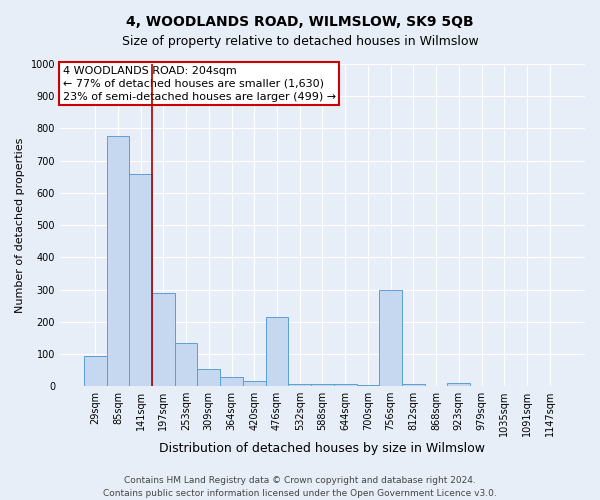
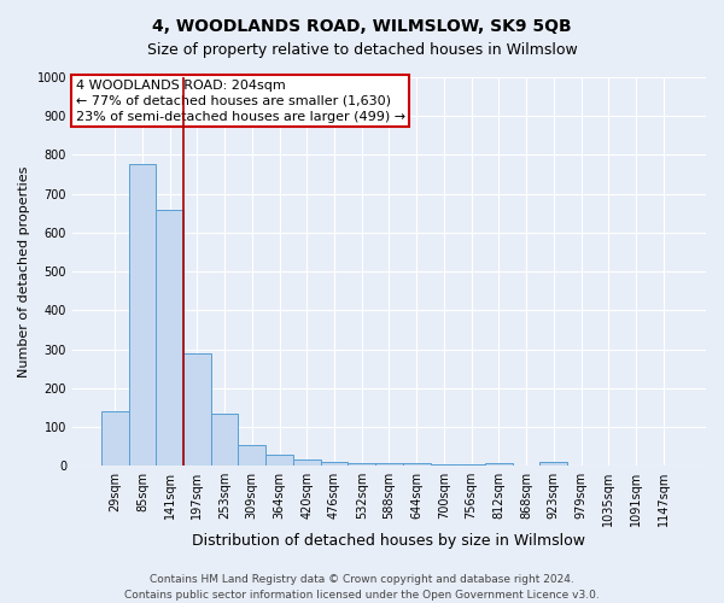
29sqm: 95 -> 140
476sqm: 215 -> 10
756sqm: 300 -> 5
